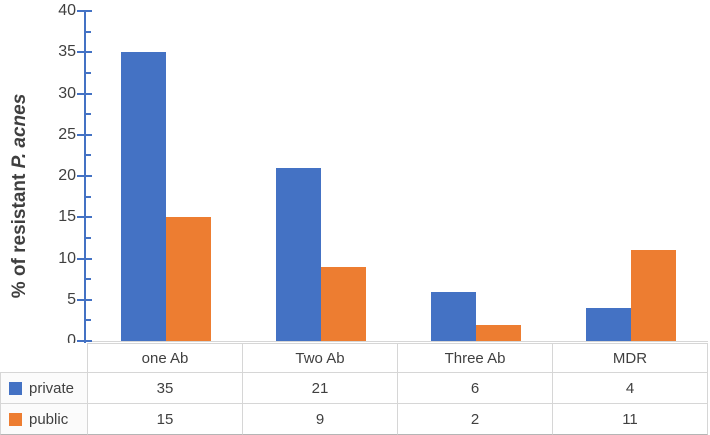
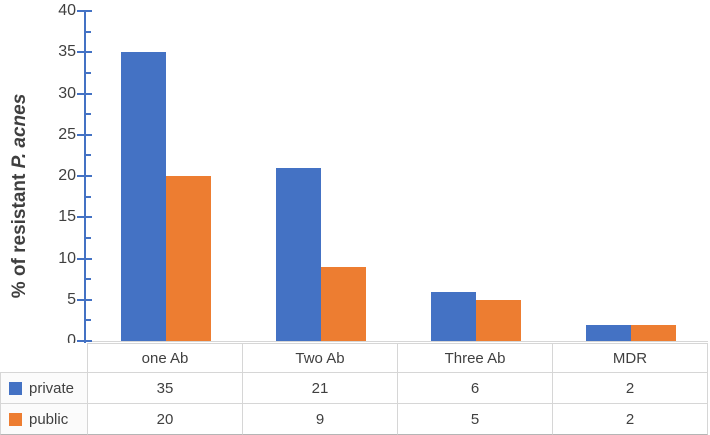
public/one Ab: 15 -> 20
public/Three Ab: 2 -> 5
private/MDR: 4 -> 2
public/MDR: 11 -> 2
